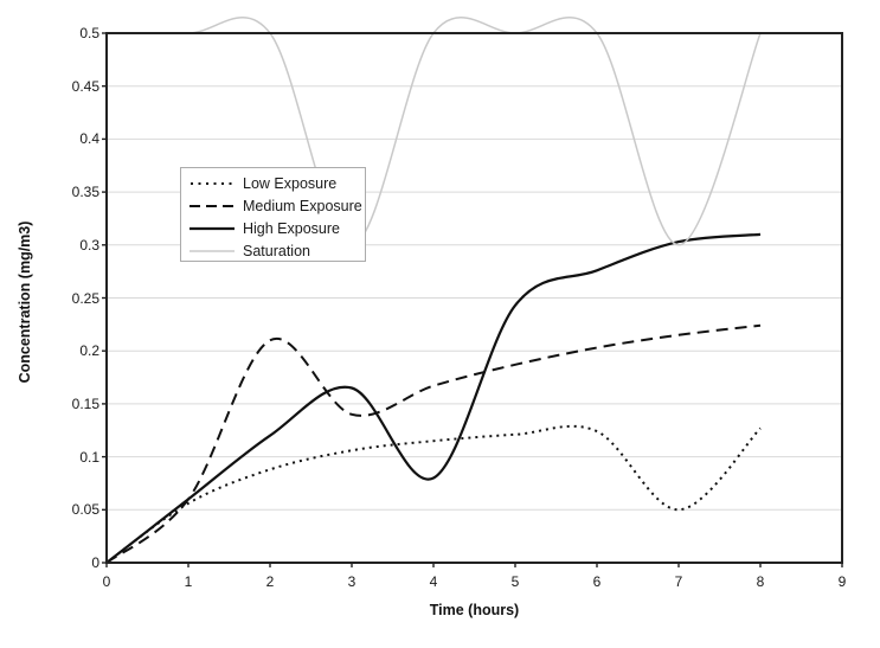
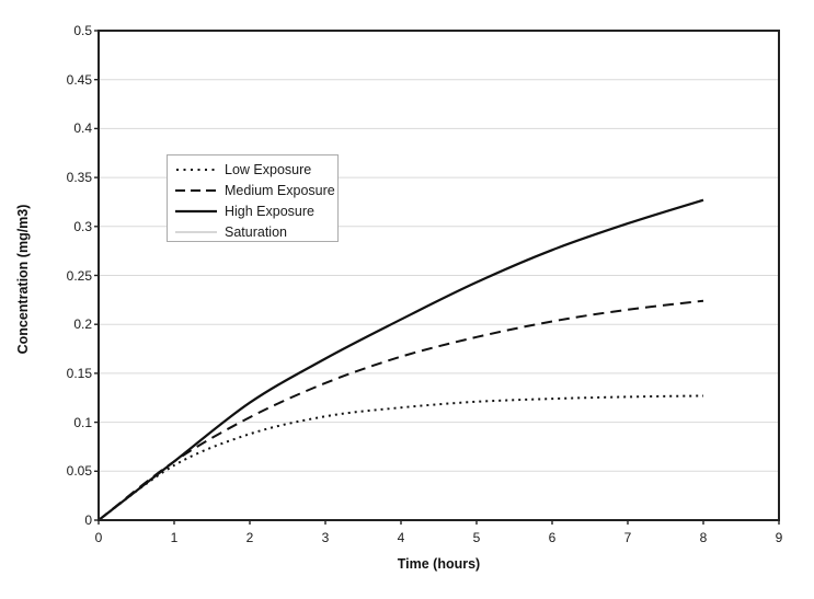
Medium Exposure/2: 0.21 -> 0.10
Saturation/3: 0.3 -> 0.5
High Exposure/4: 0.08 -> 0.20
Low Exposure/7: 0.05 -> 0.13
Saturation/7: 0.3 -> 0.5
High Exposure/8: 0.31 -> 0.33
